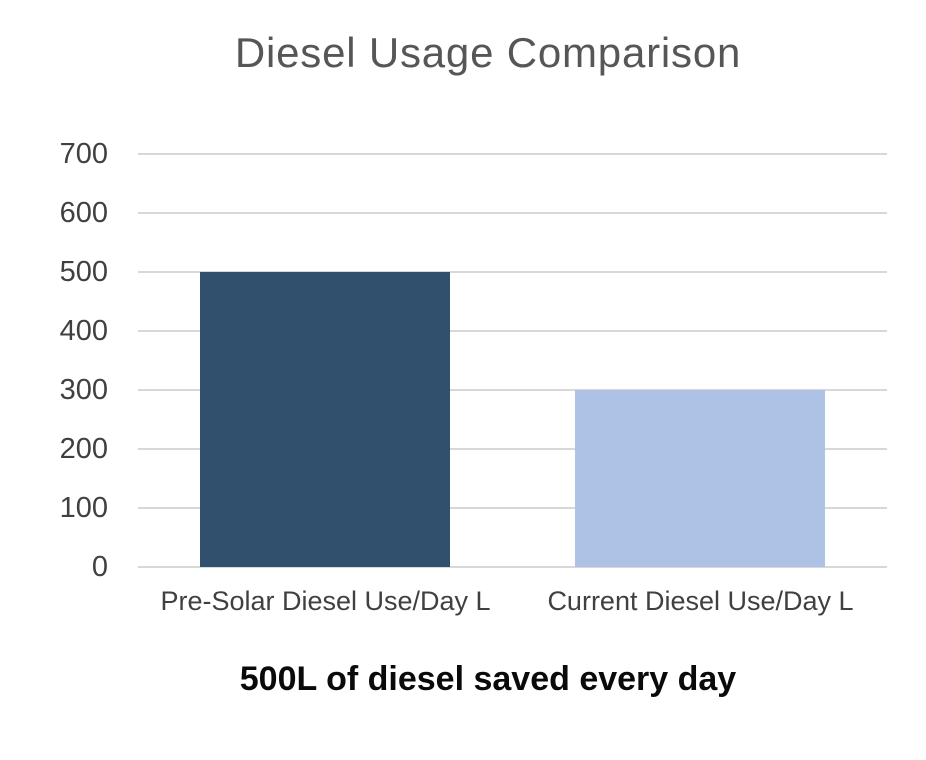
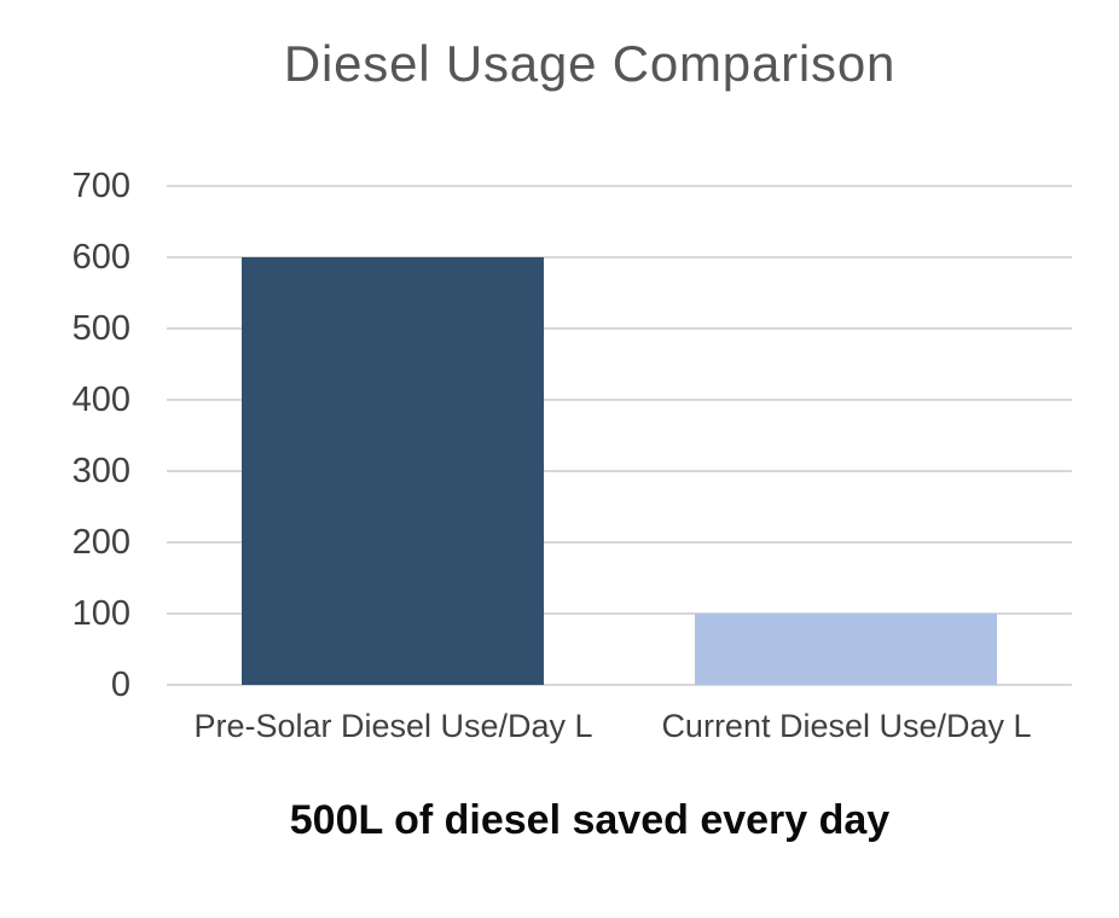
Pre-Solar Diesel Use/Day L: 500 -> 600
Current Diesel Use/Day L: 300 -> 100
